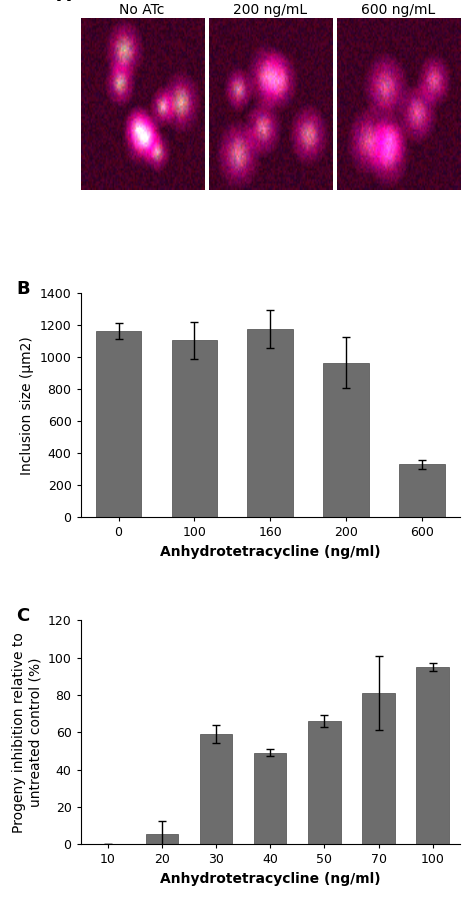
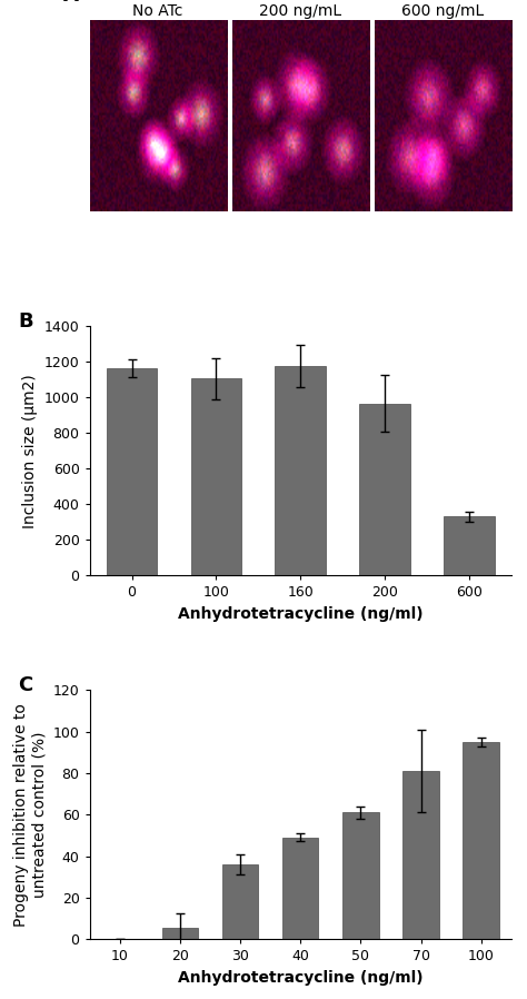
30: 59 -> 36
50: 66 -> 61
